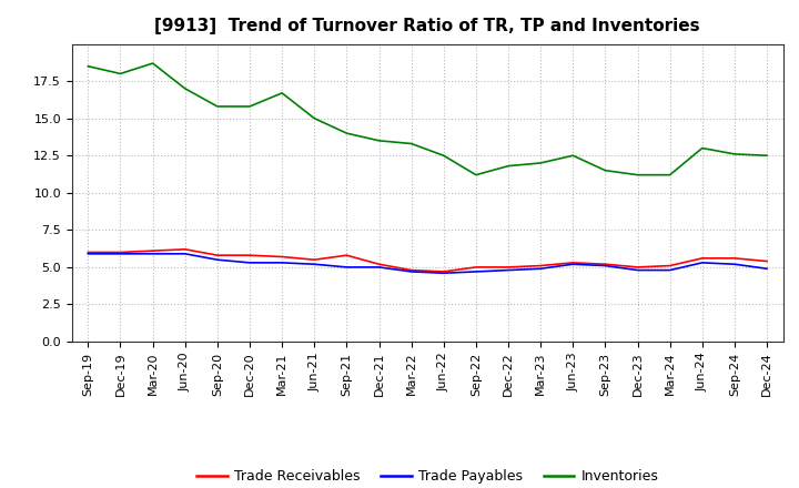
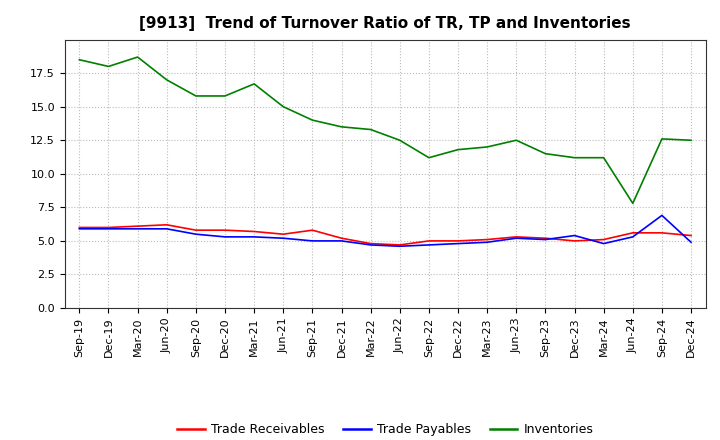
Trade Payables/Dec-23: 4.8 -> 5.4
Inventories/Jun-24: 13.0 -> 7.8
Trade Payables/Sep-24: 5.2 -> 6.9
